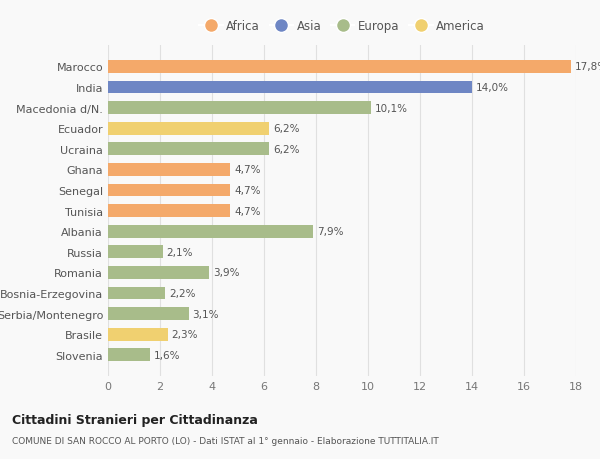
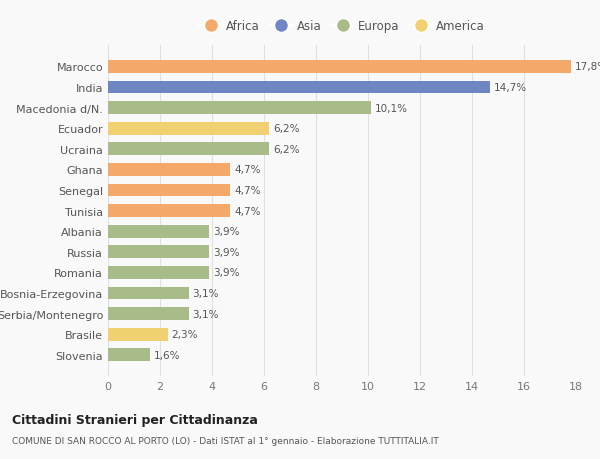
India: 14,0% -> 14,7%
Albania: 7,9% -> 3,9%
Russia: 2,1% -> 3,9%
Bosnia-Erzegovina: 2,2% -> 3,1%
